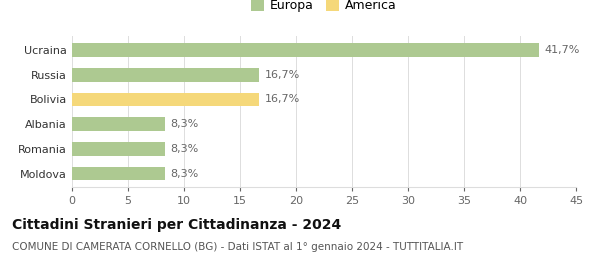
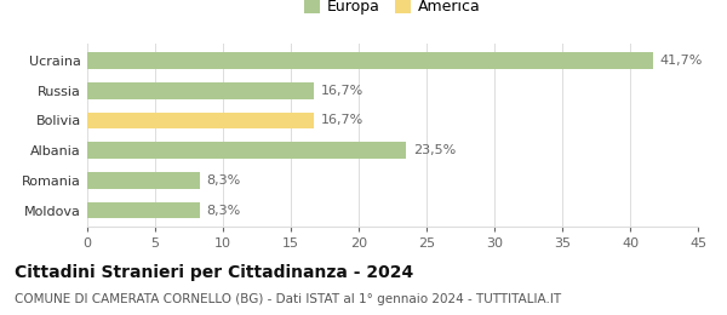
Albania: 8,3% -> 23,5%
